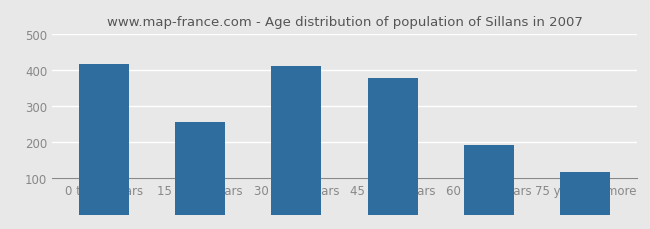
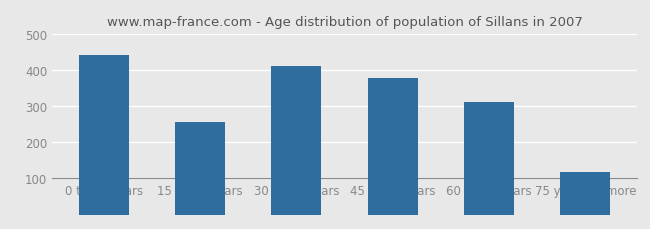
0 to 14 years: 415 -> 440
60 to 74 years: 193 -> 310
